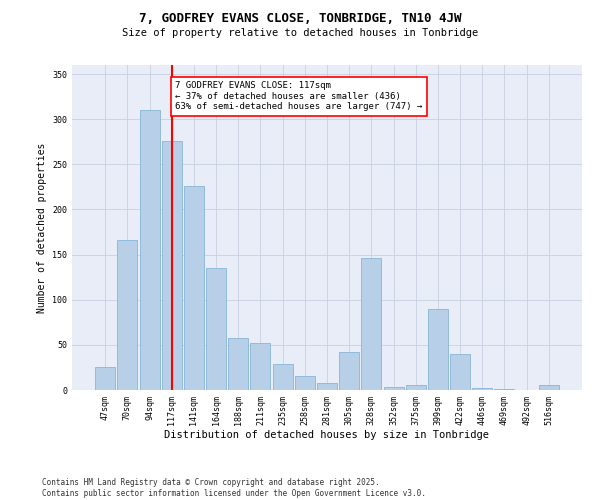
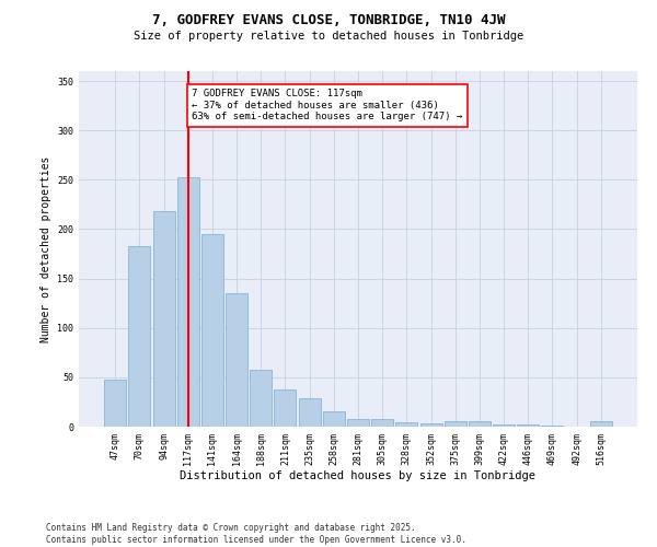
47sqm: 26 -> 48
70sqm: 166 -> 183
94sqm: 310 -> 218
117sqm: 276 -> 253
141sqm: 226 -> 195
211sqm: 52 -> 38
305sqm: 42 -> 8
328sqm: 146 -> 4
399sqm: 90 -> 5
422sqm: 40 -> 2
